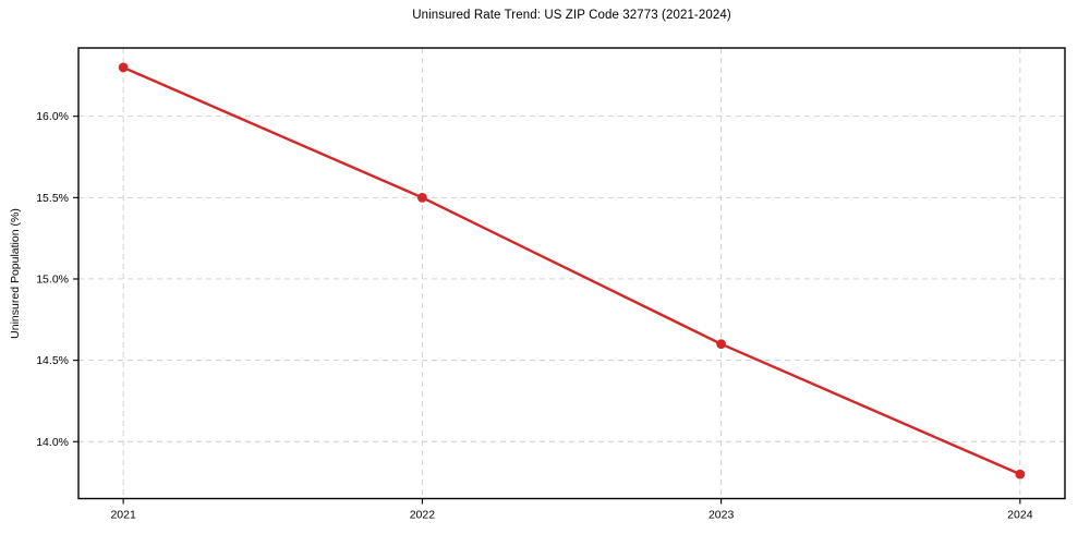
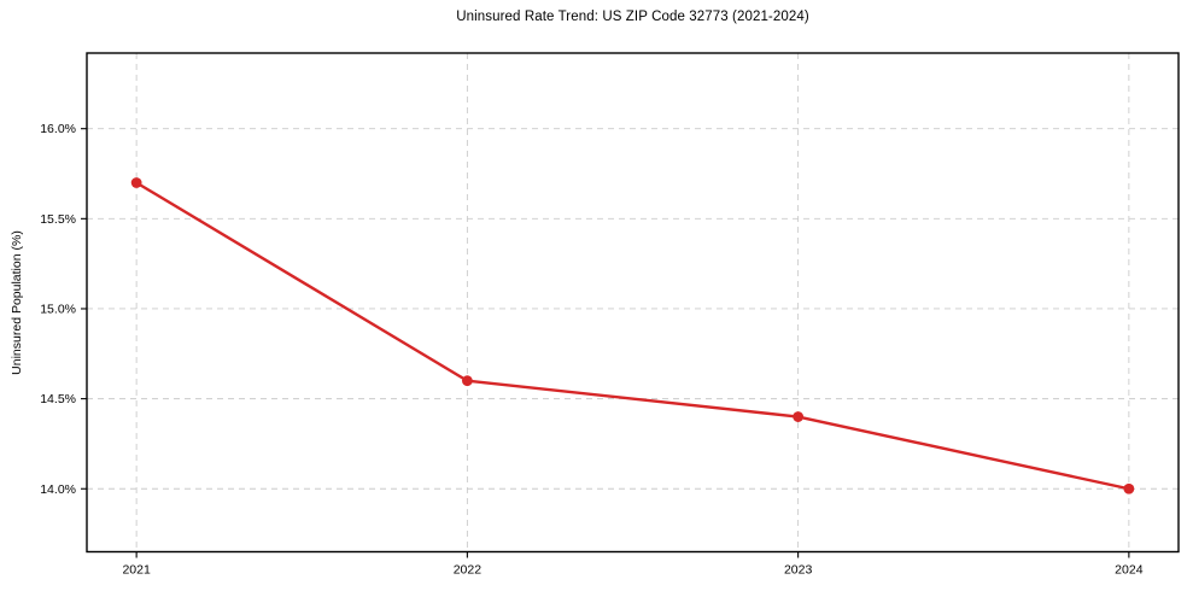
2021: 16.3% -> 15.7%
2022: 15.5% -> 14.6%
2023: 14.6% -> 14.4%
2024: 13.8% -> 14.0%
